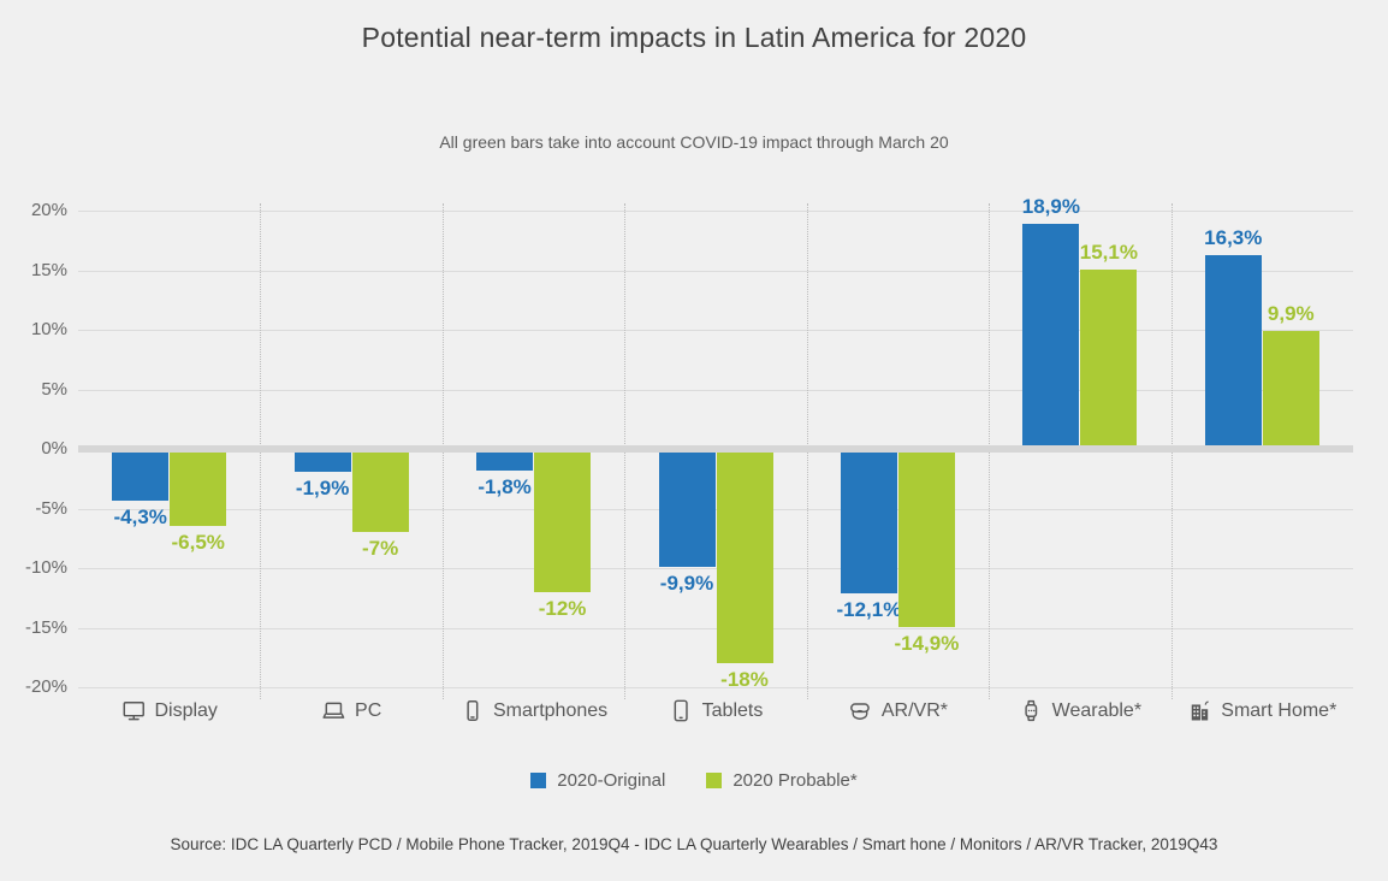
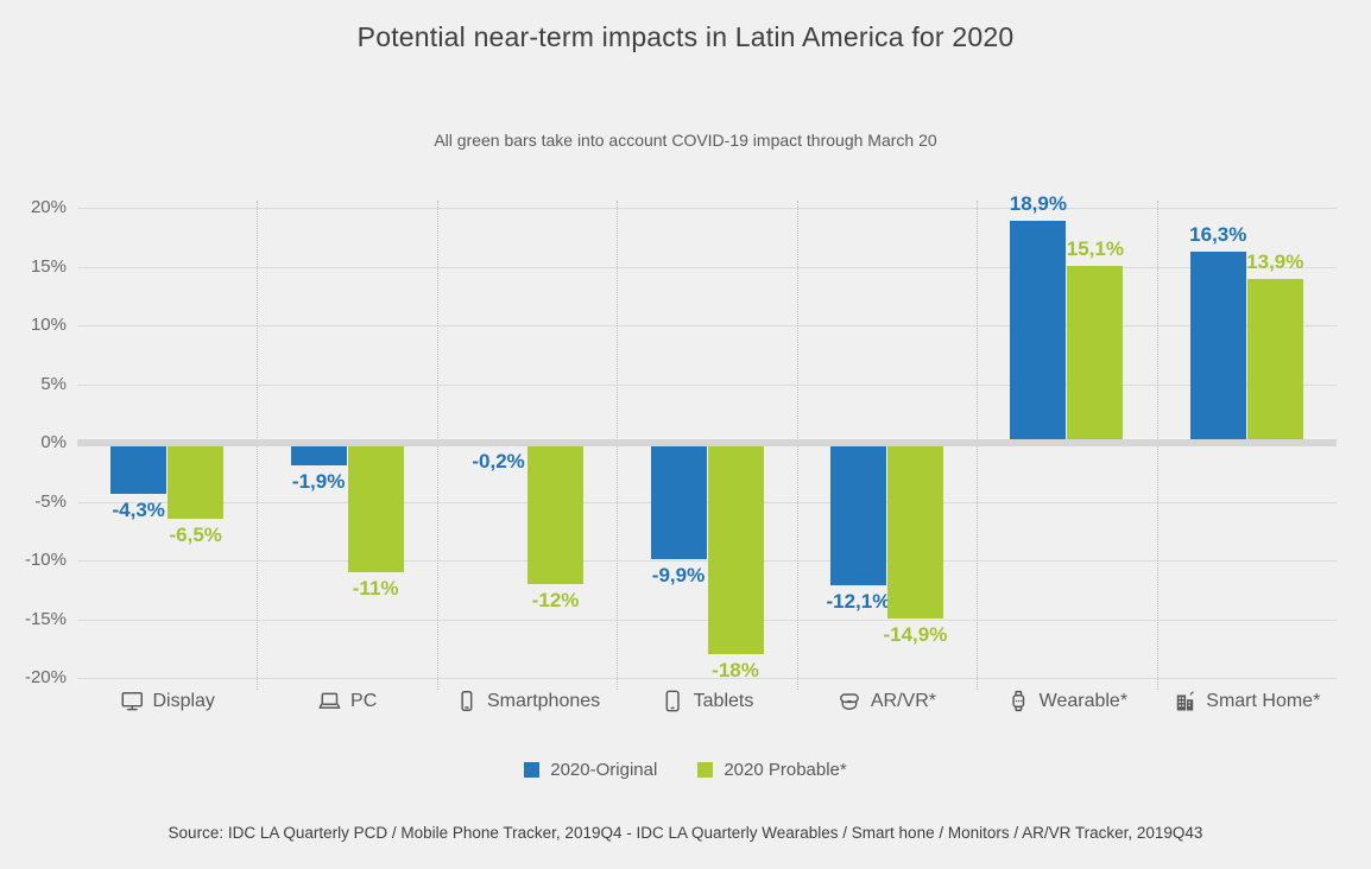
2020 Probable*/PC: -7% -> -11%
2020-Original/Smartphones: -1,8% -> -0,2%
2020 Probable*/Smart Home*: 9,9% -> 13,9%
